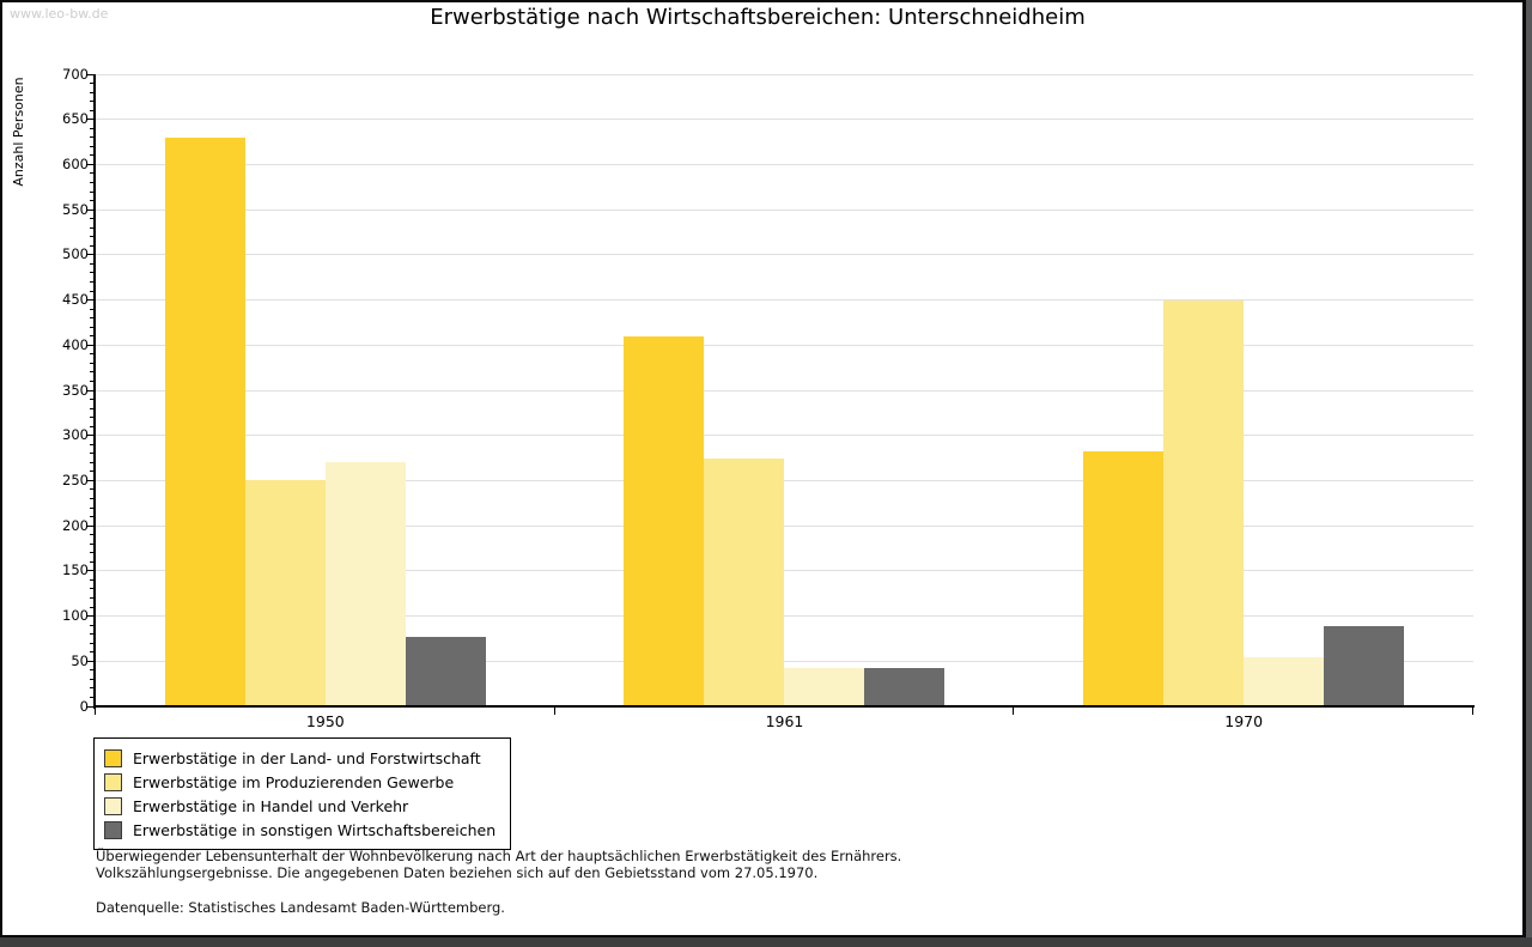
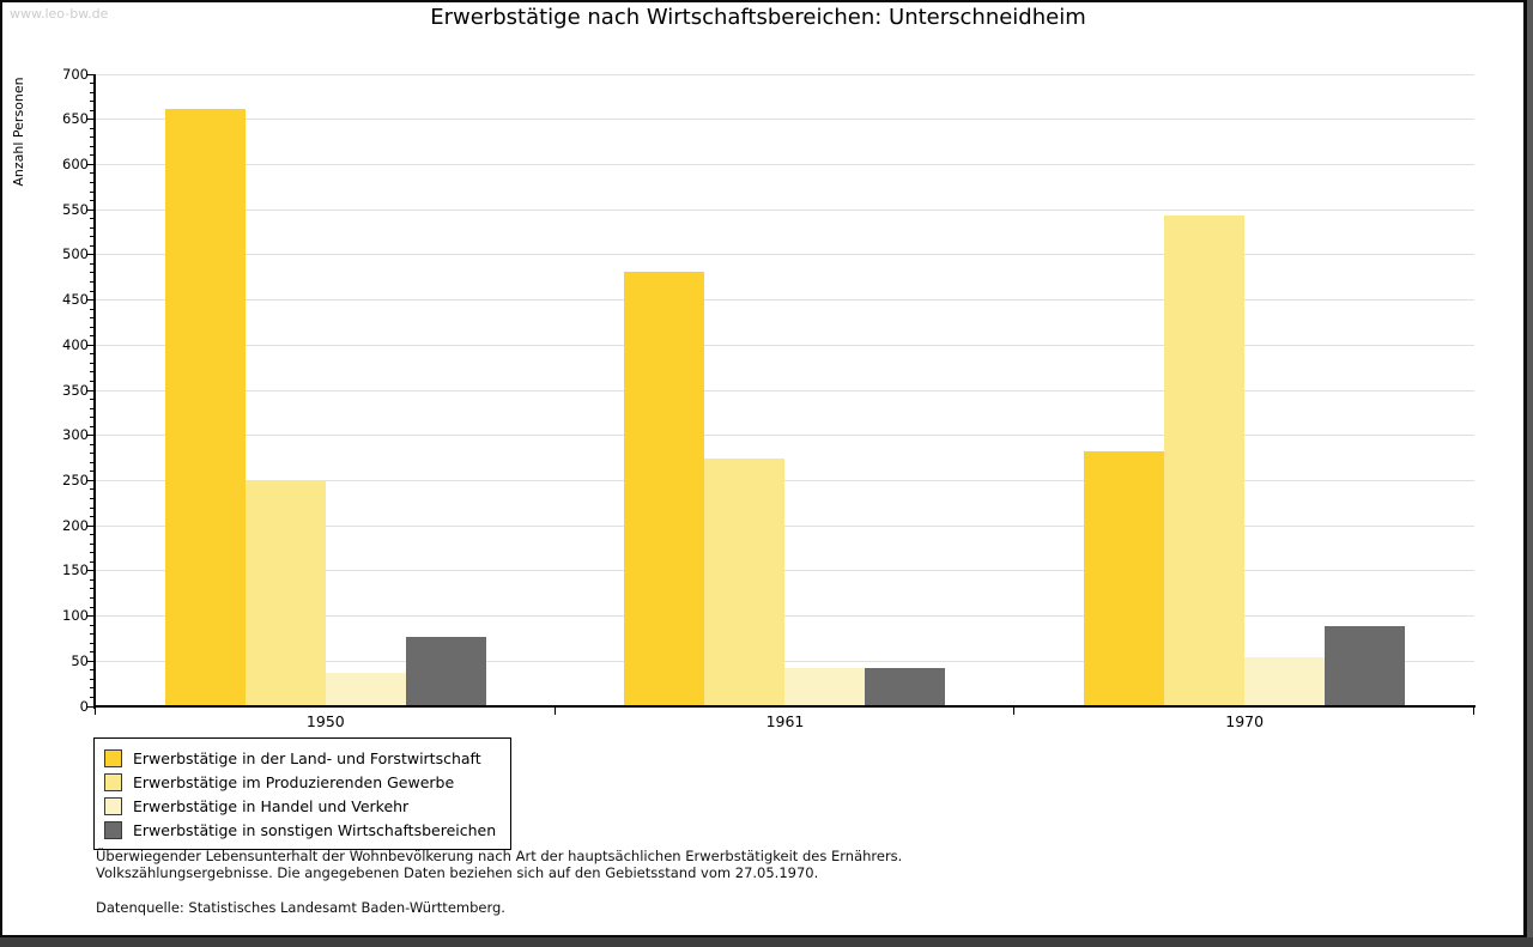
Erwerbstätige in der Land- und Forstwirtschaft/1950: 630 -> 660
Erwerbstätige in Handel und Verkehr/1950: 270 -> 40
Erwerbstätige in der Land- und Forstwirtschaft/1961: 410 -> 480
Erwerbstätige im Produzierenden Gewerbe/1970: 450 -> 540
